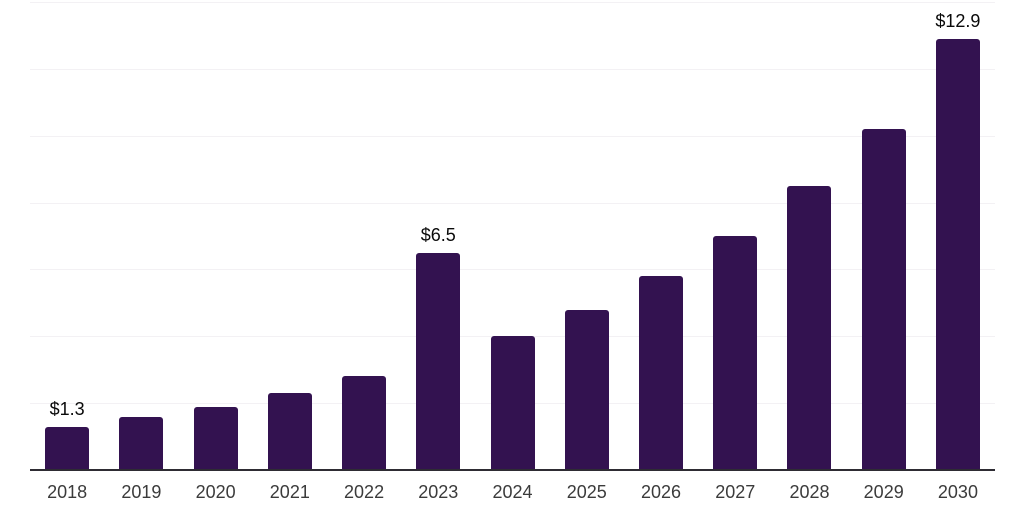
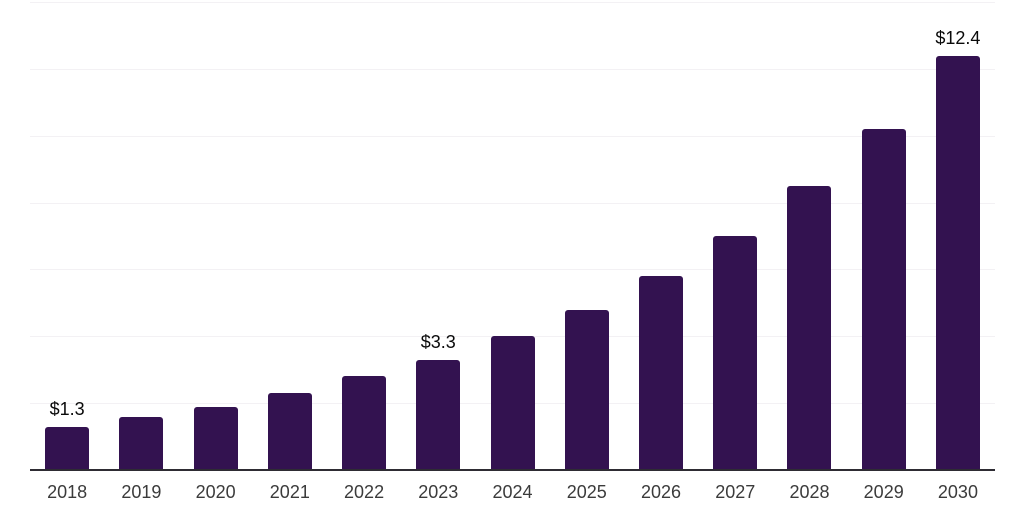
2023: $6.5 -> $3.3
2030: $12.9 -> $12.4
